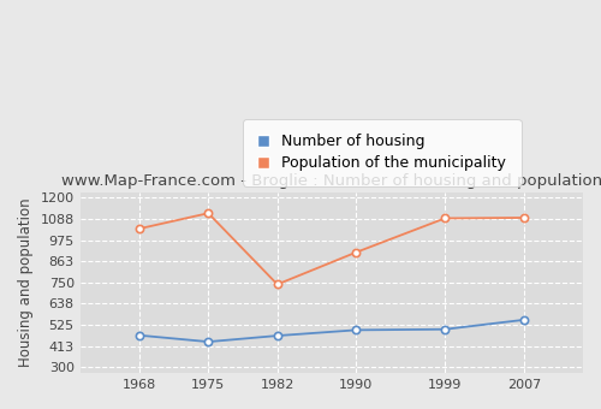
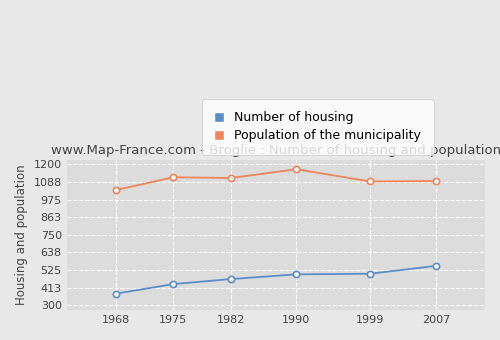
Number of housing/1968: 470 -> 380
Population of the municipality/1982: 740 -> 1110
Population of the municipality/1990: 910 -> 1170
